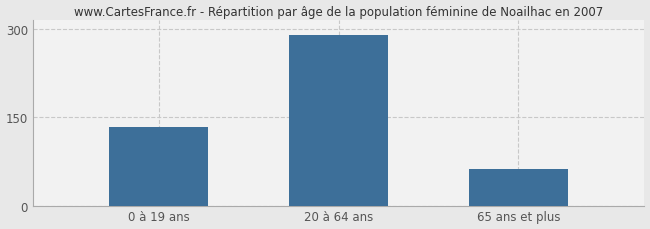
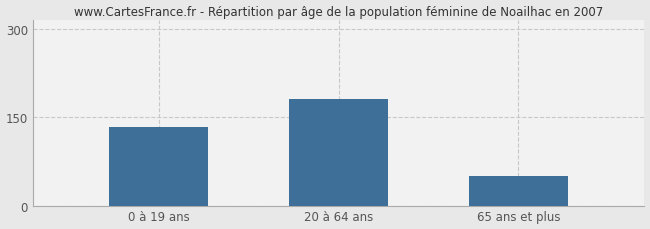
20 à 64 ans: 290 -> 181
65 ans et plus: 62 -> 50
